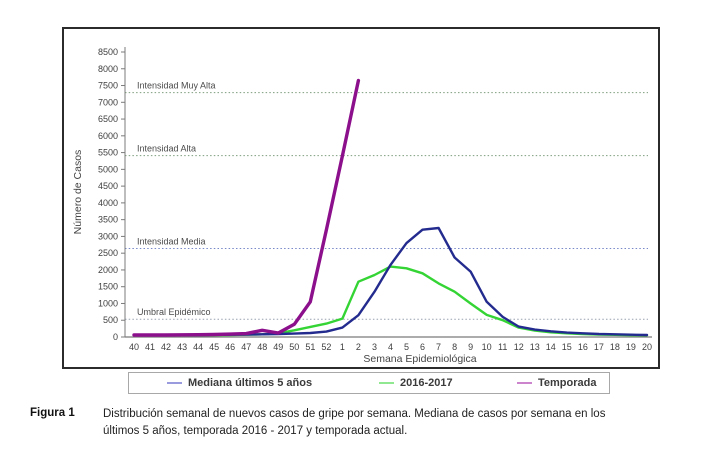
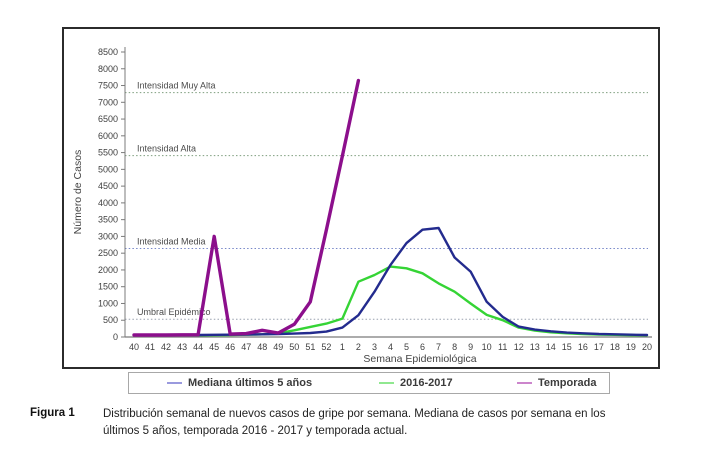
Temporada/45: 100 -> 3000
